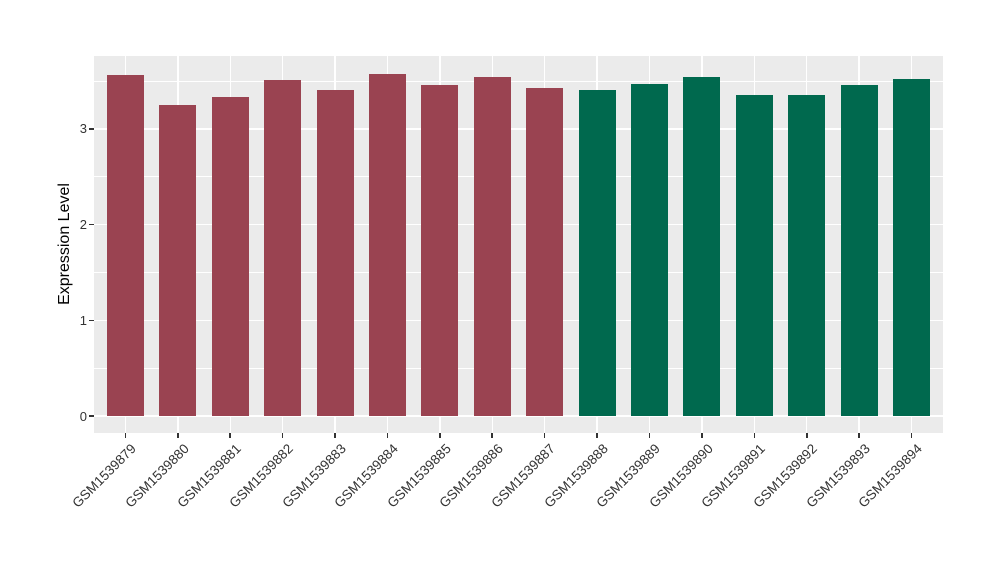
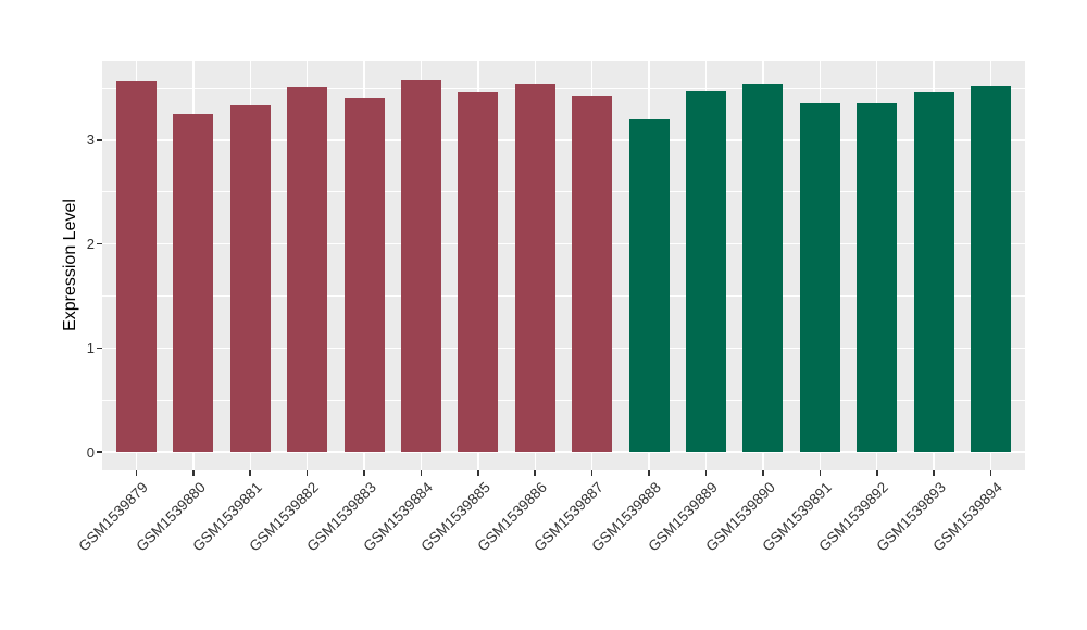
GSM1539888: 3.4 -> 3.2
